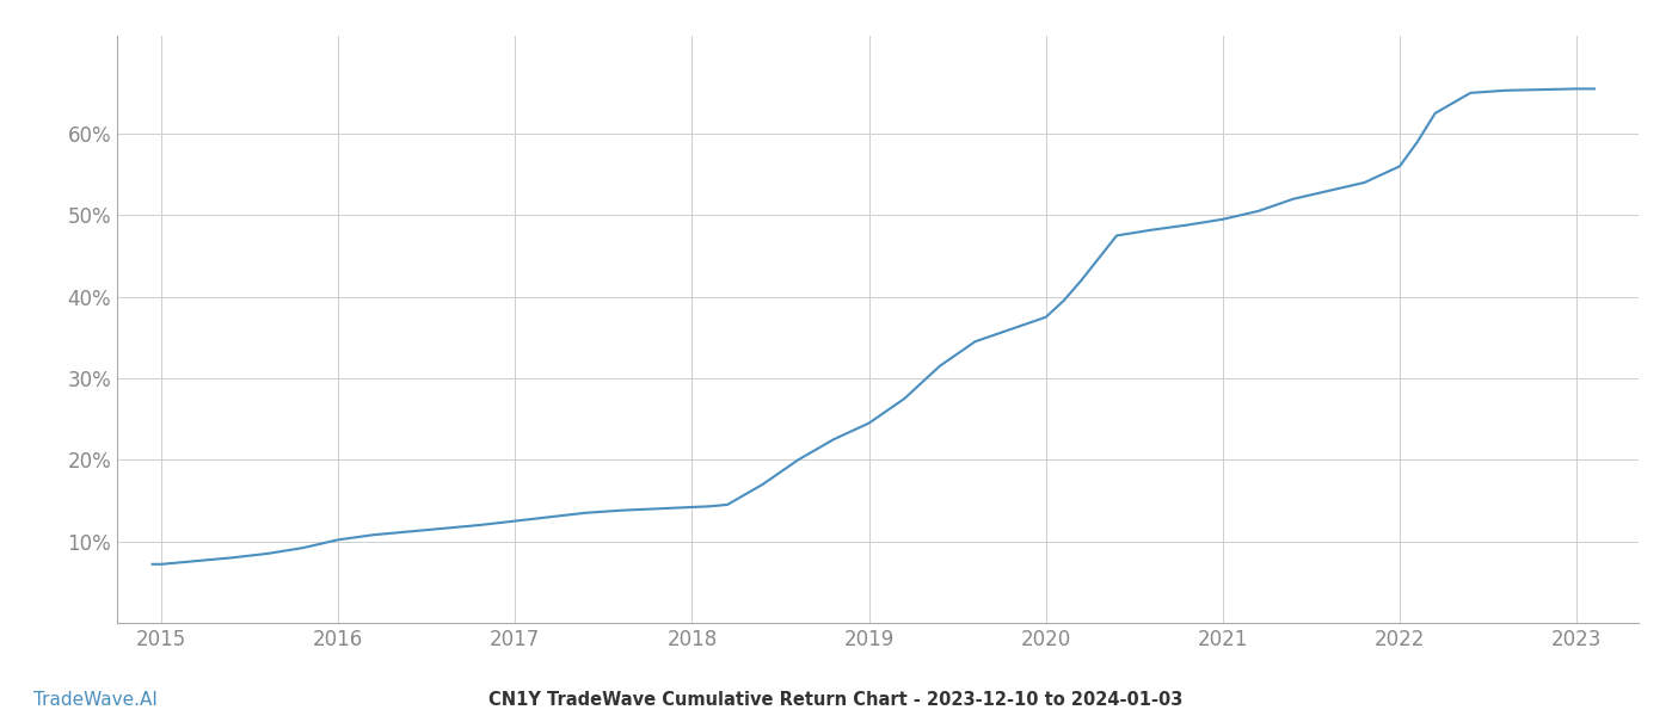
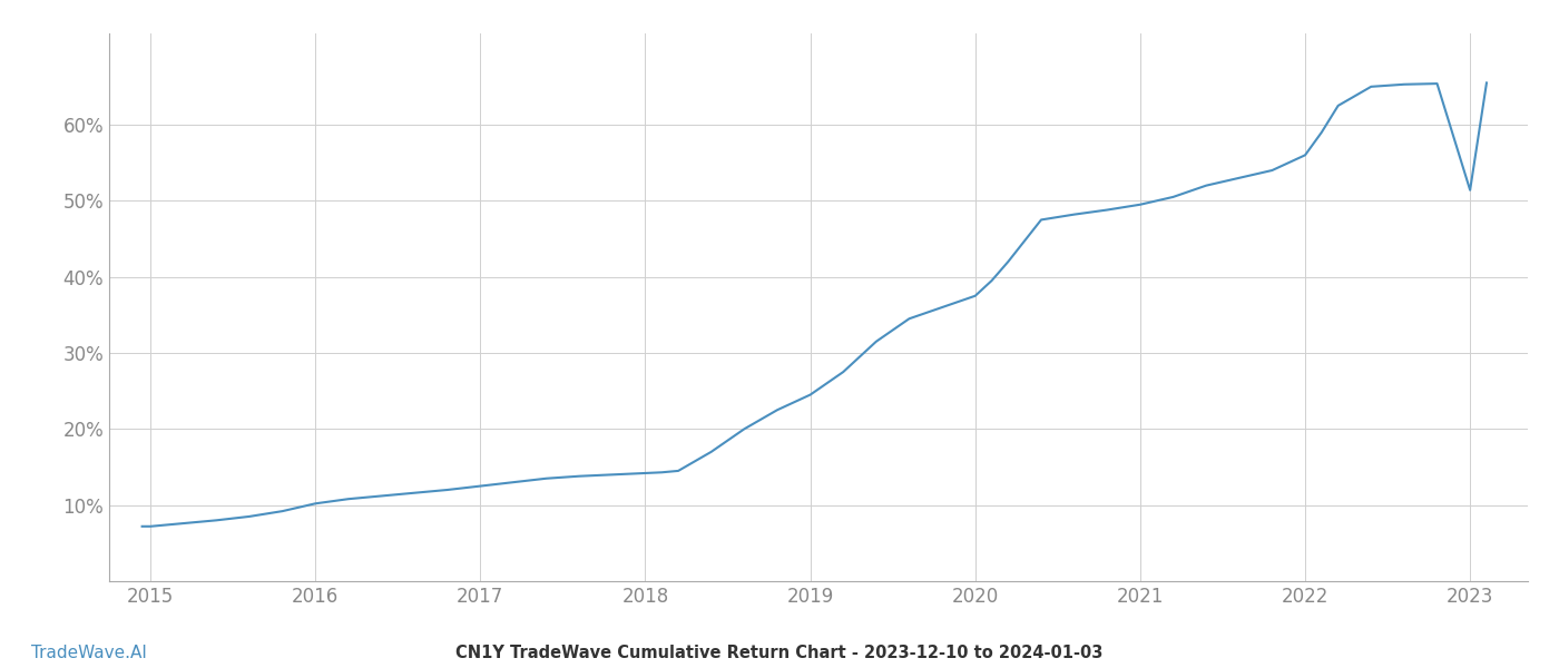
2023: 65.5% -> 51.4%
